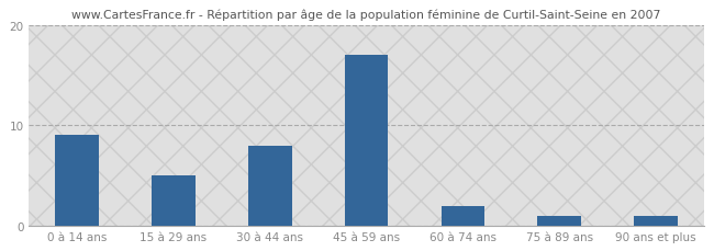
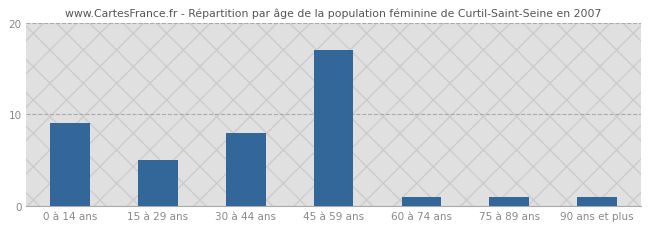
60 à 74 ans: 2 -> 1
